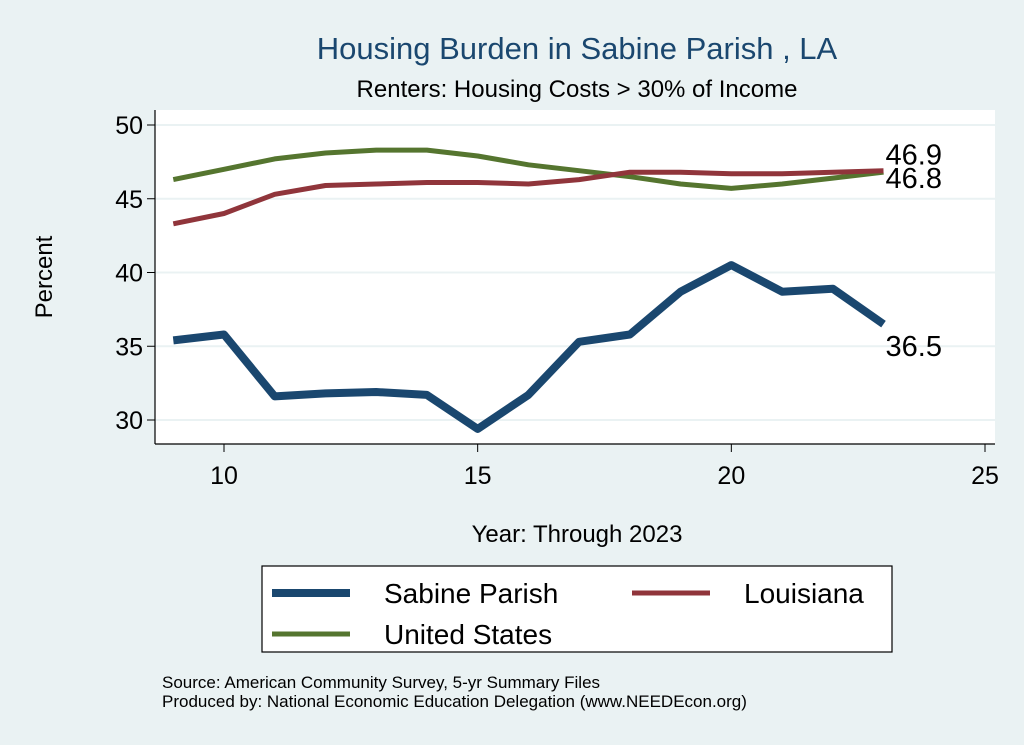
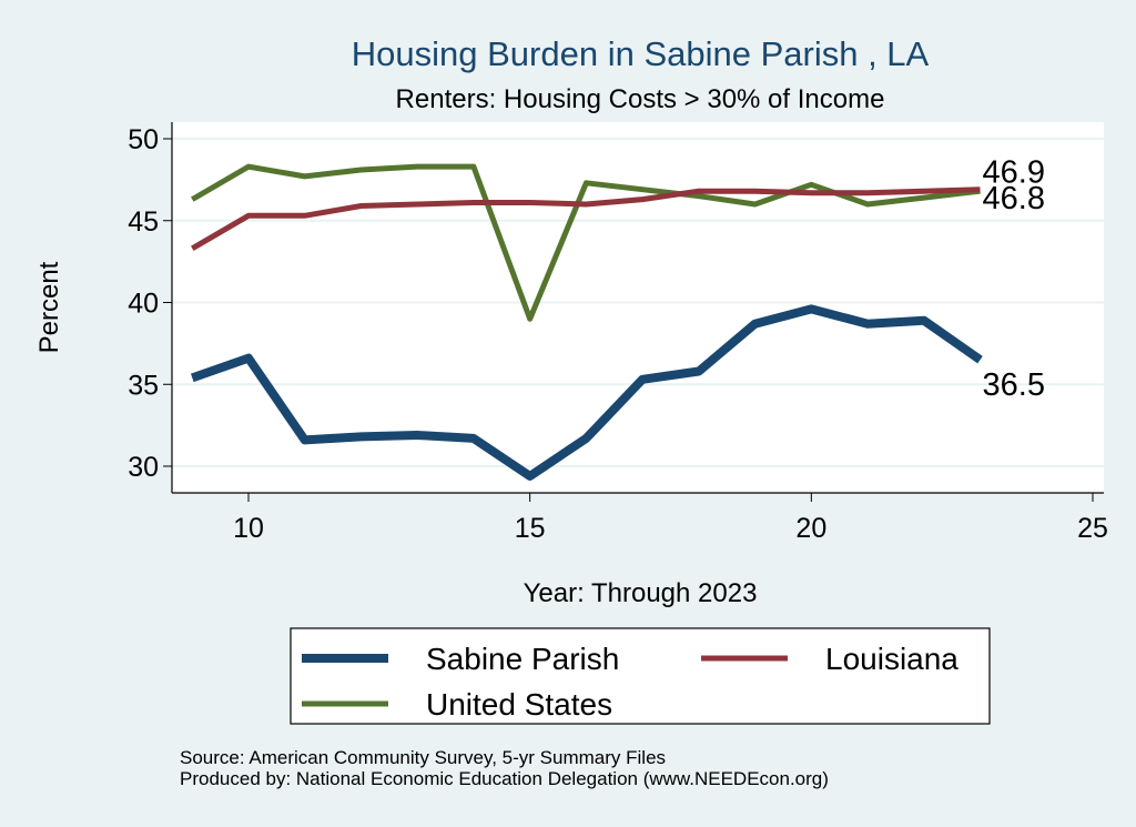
Sabine Parish/10: 35.8 -> 36.6
Louisiana/10: 44.0 -> 45.3
United States/10: 47.0 -> 48.3
United States/15: 47.9 -> 39.0
Sabine Parish/20: 40.5 -> 39.6
United States/20: 45.7 -> 47.2
